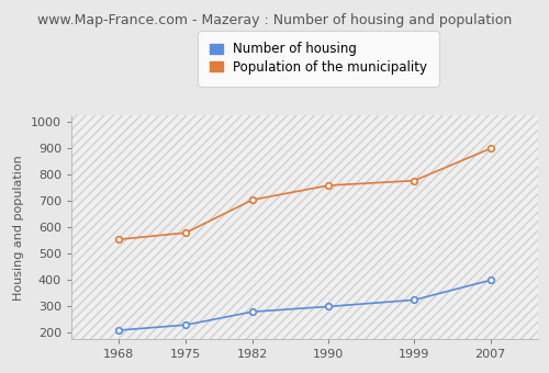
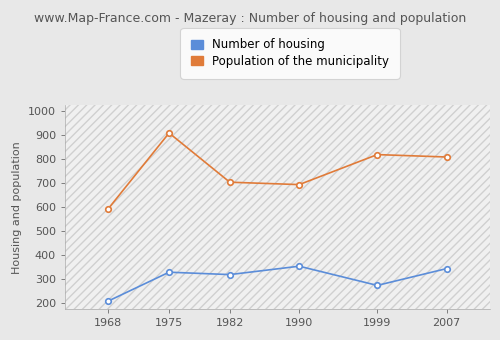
Population of the municipality/1968: 555 -> 595
Number of housing/1975: 230 -> 330
Population of the municipality/1975: 580 -> 910
Number of housing/1982: 280 -> 320
Number of housing/1990: 300 -> 355
Population of the municipality/1990: 760 -> 695
Number of housing/1999: 325 -> 275
Population of the municipality/1999: 778 -> 820
Number of housing/2007: 400 -> 345
Population of the municipality/2007: 900 -> 810
